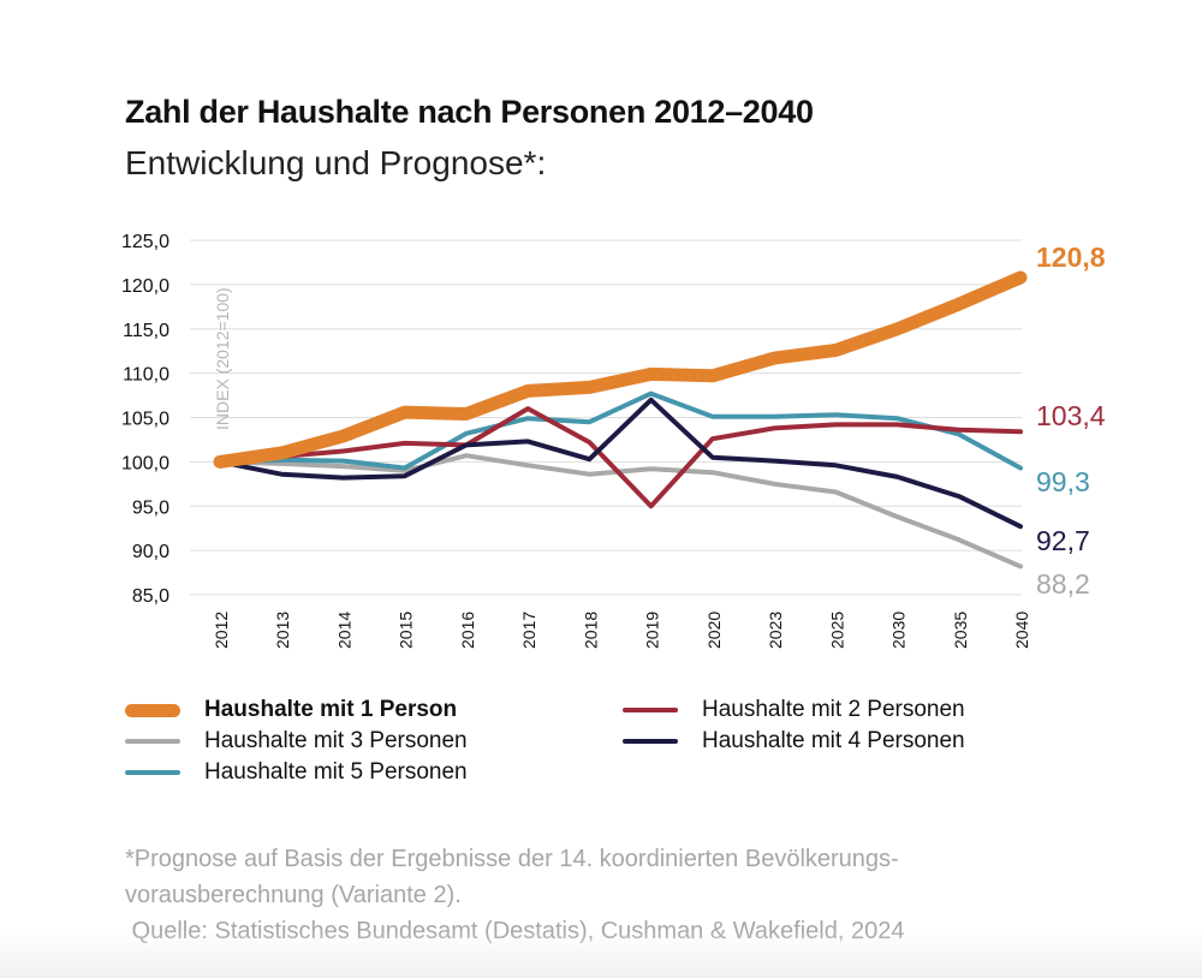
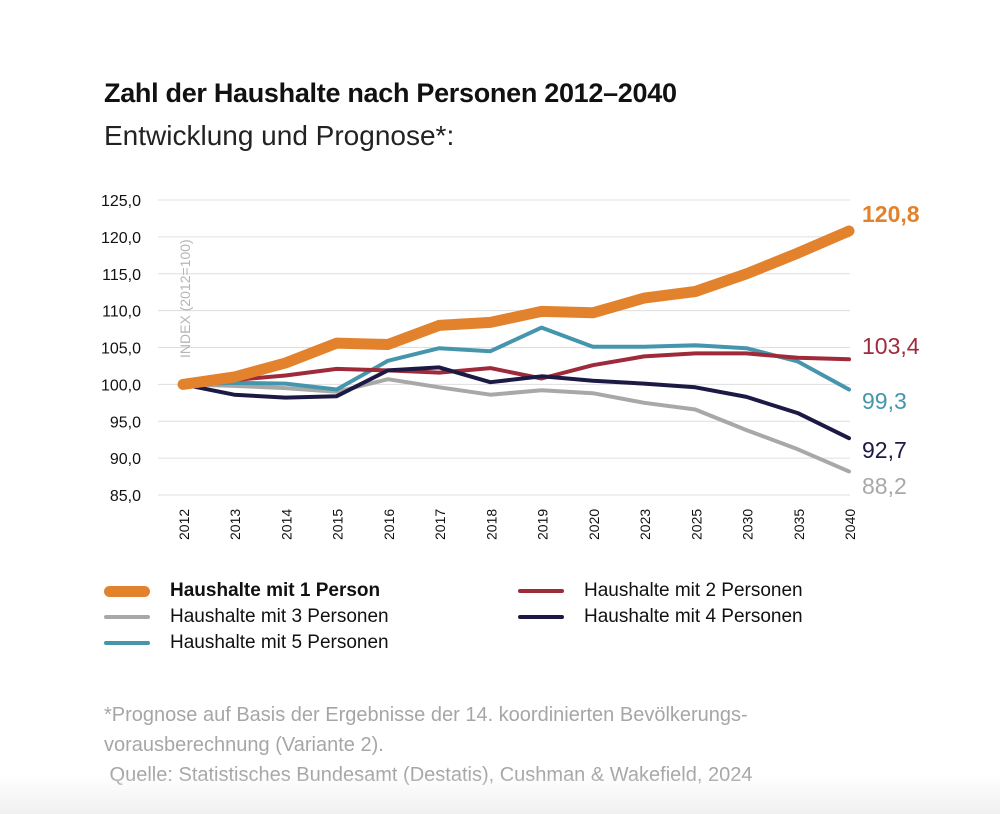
Haushalte mit 2 Personen/2017: 106 -> 102
Haushalte mit 2 Personen/2019: 95 -> 101
Haushalte mit 4 Personen/2019: 107 -> 101
